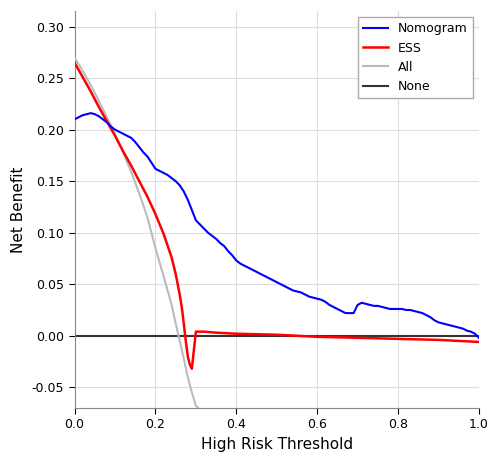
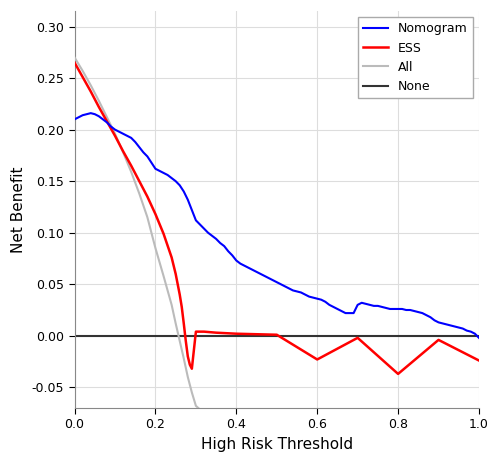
ESS/0.6: -0.001 -> -0.023
ESS/0.8: -0.003 -> -0.037
ESS/1.0: -0.006 -> -0.024
